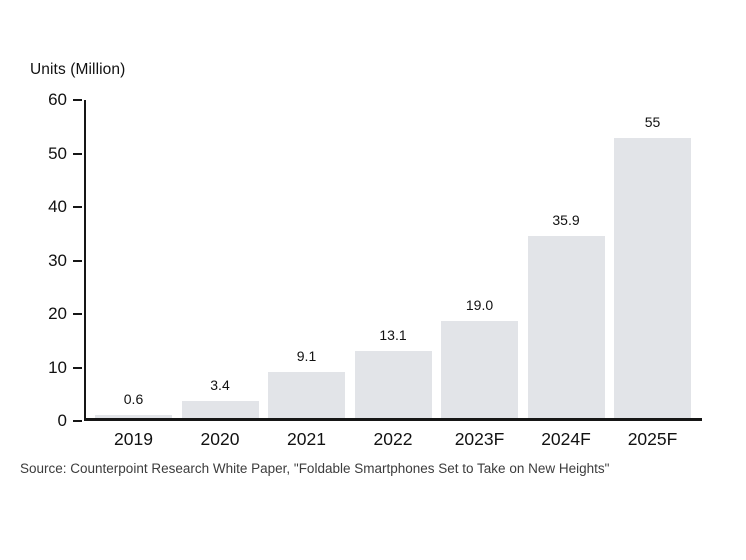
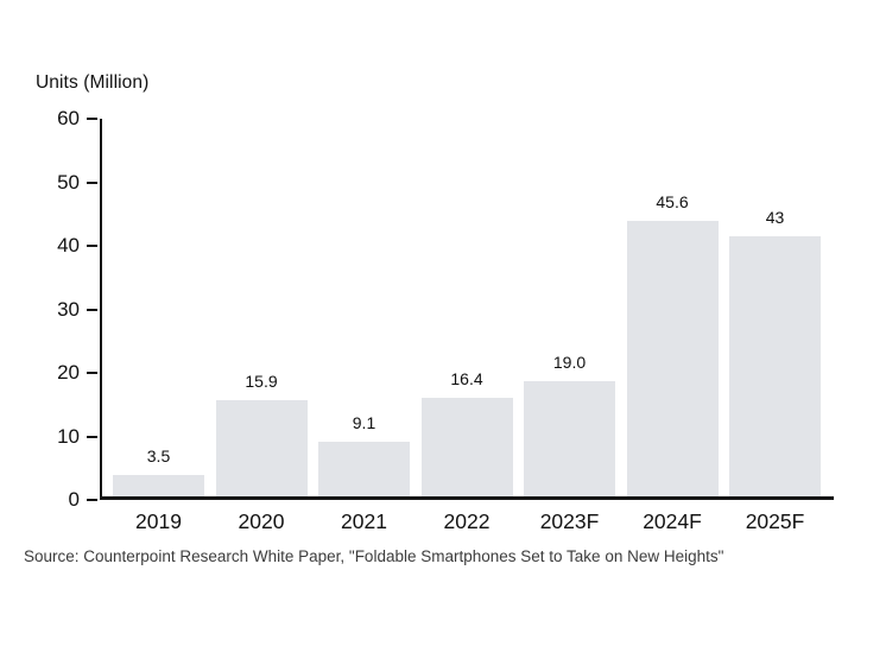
2019: 0.6 -> 3.5
2020: 3.4 -> 15.9
2022: 13.1 -> 16.4
2024F: 35.9 -> 45.6
2025F: 55 -> 43
